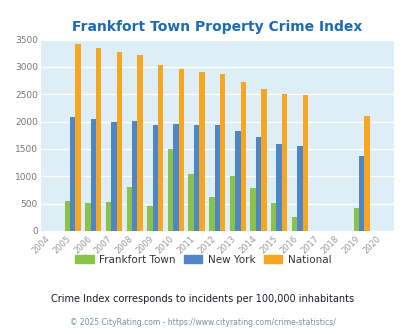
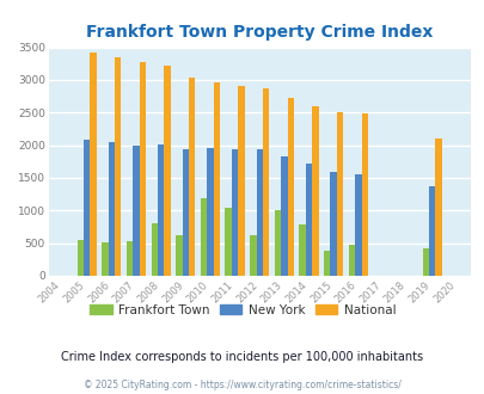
Frankfort Town/2009: 460 -> 620
Frankfort Town/2010: 1500 -> 1180
Frankfort Town/2015: 520 -> 380
Frankfort Town/2016: 260 -> 480
